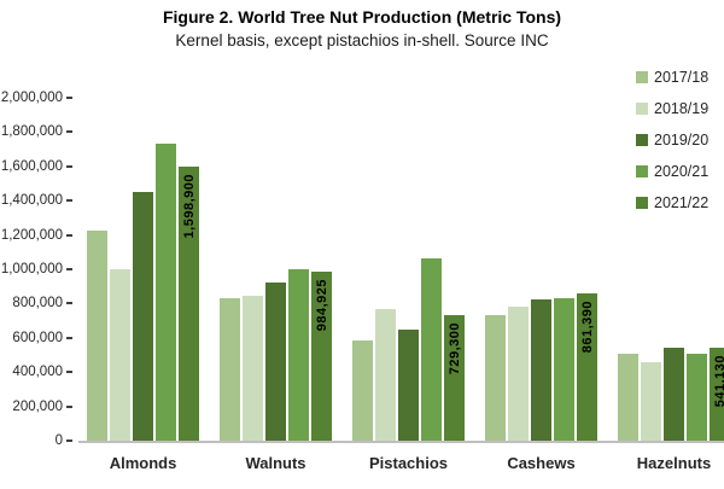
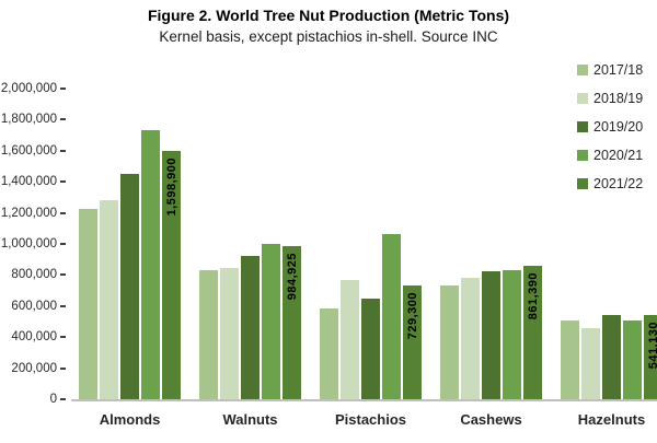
2018/19/Almonds: 1000000 -> 1280000
